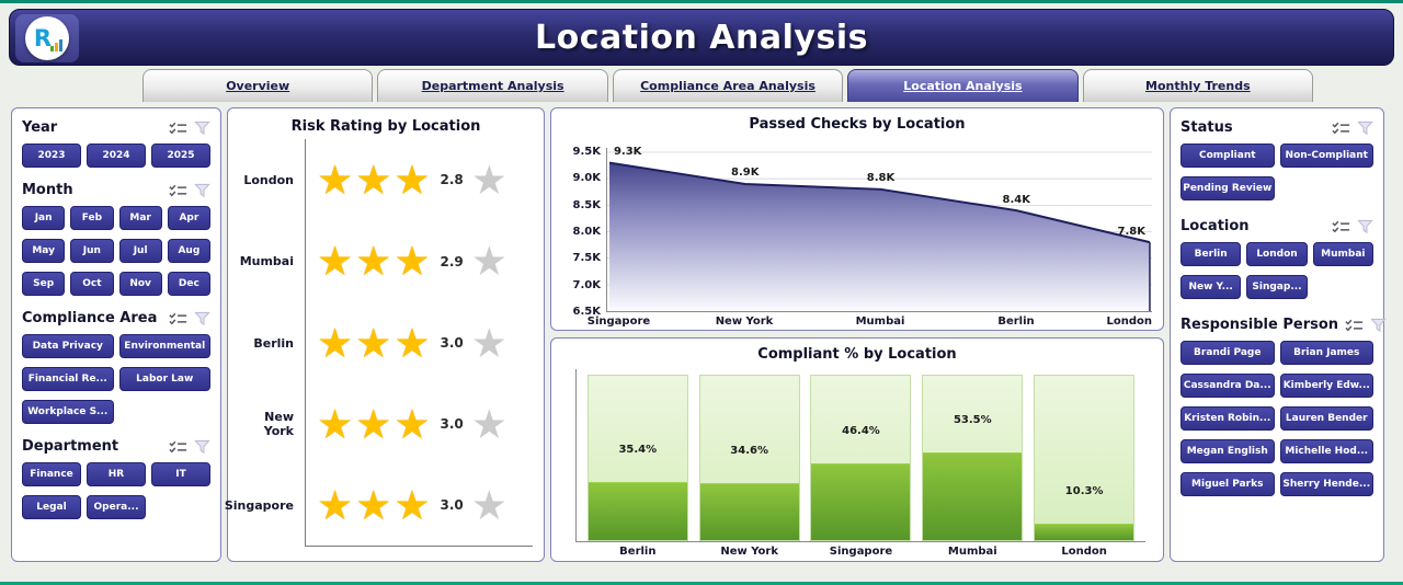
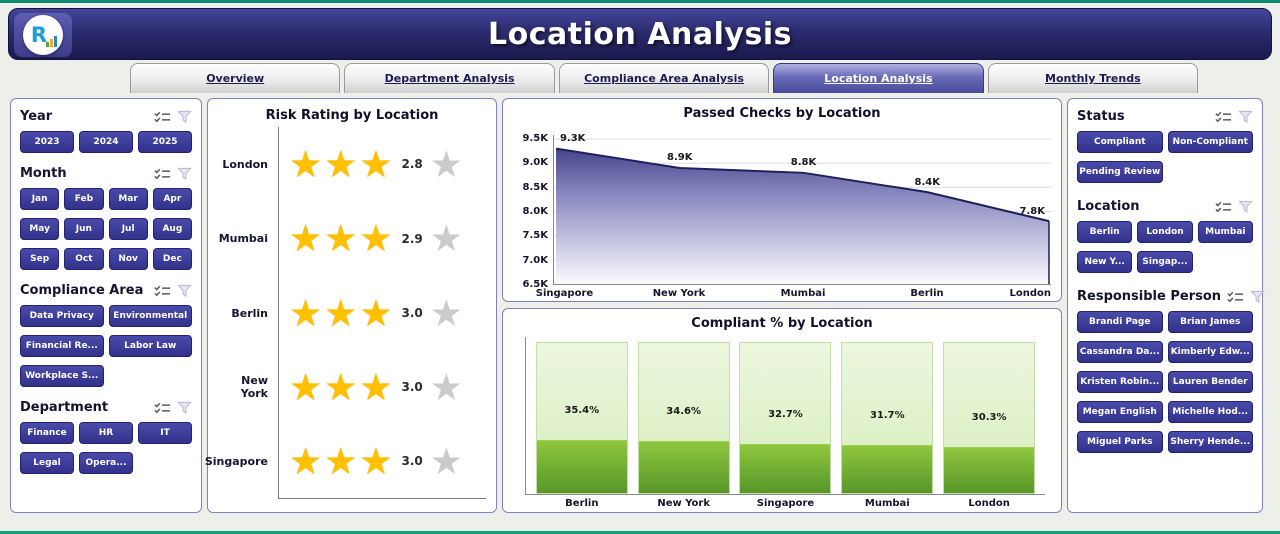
Compliant % by Location/Singapore: 46.4% -> 32.7%
Compliant % by Location/Mumbai: 53.5% -> 31.7%
Compliant % by Location/London: 10.3% -> 30.3%
